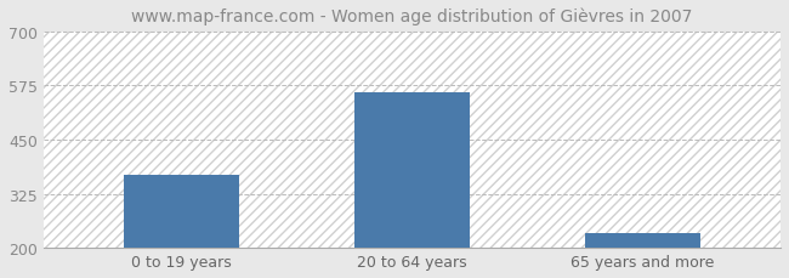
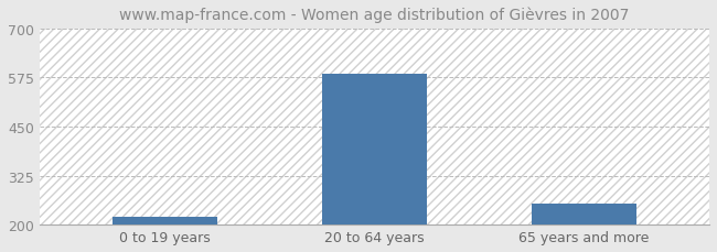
0 to 19 years: 370 -> 220
20 to 64 years: 560 -> 585
65 years and more: 235 -> 255
